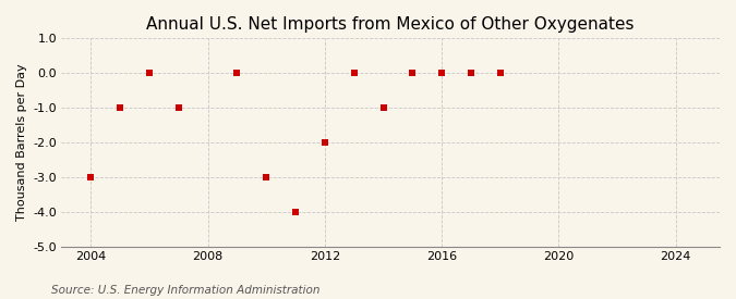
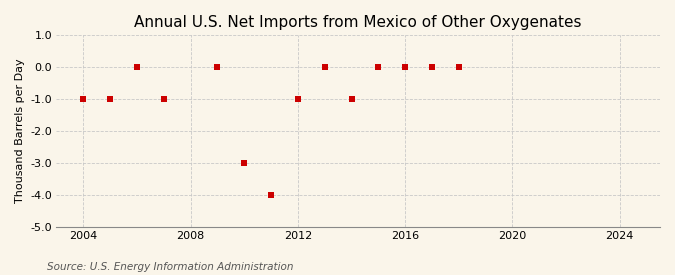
2004: -3 -> -1
2012: -2 -> -1
